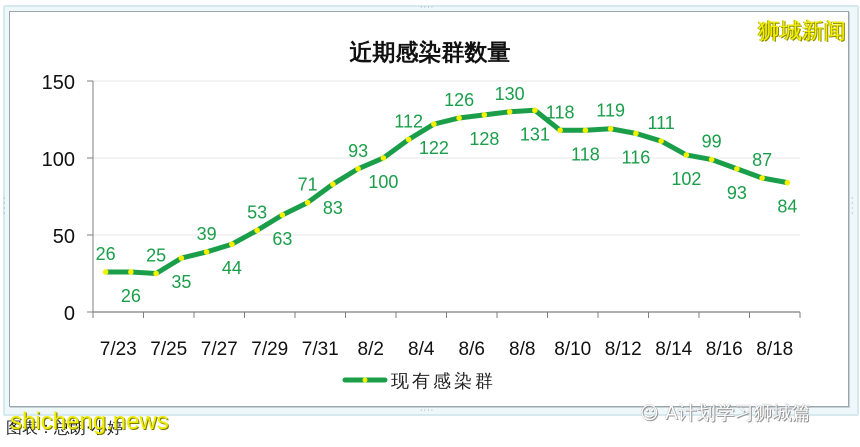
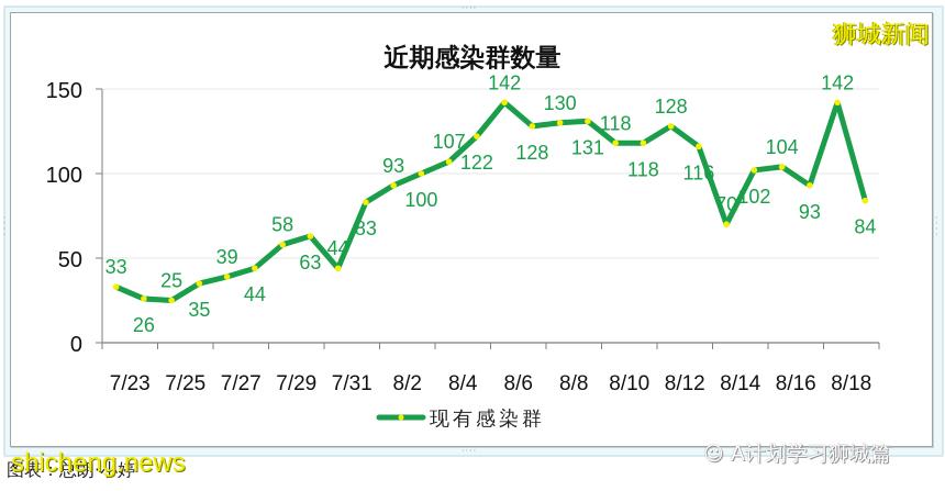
7/23: 26 -> 33
7/29: 53 -> 58
7/31: 71 -> 44
8/4: 112 -> 107
8/6: 126 -> 142
8/12: 119 -> 128
8/14: 111 -> 70
8/16: 99 -> 104
8/18: 87 -> 142
